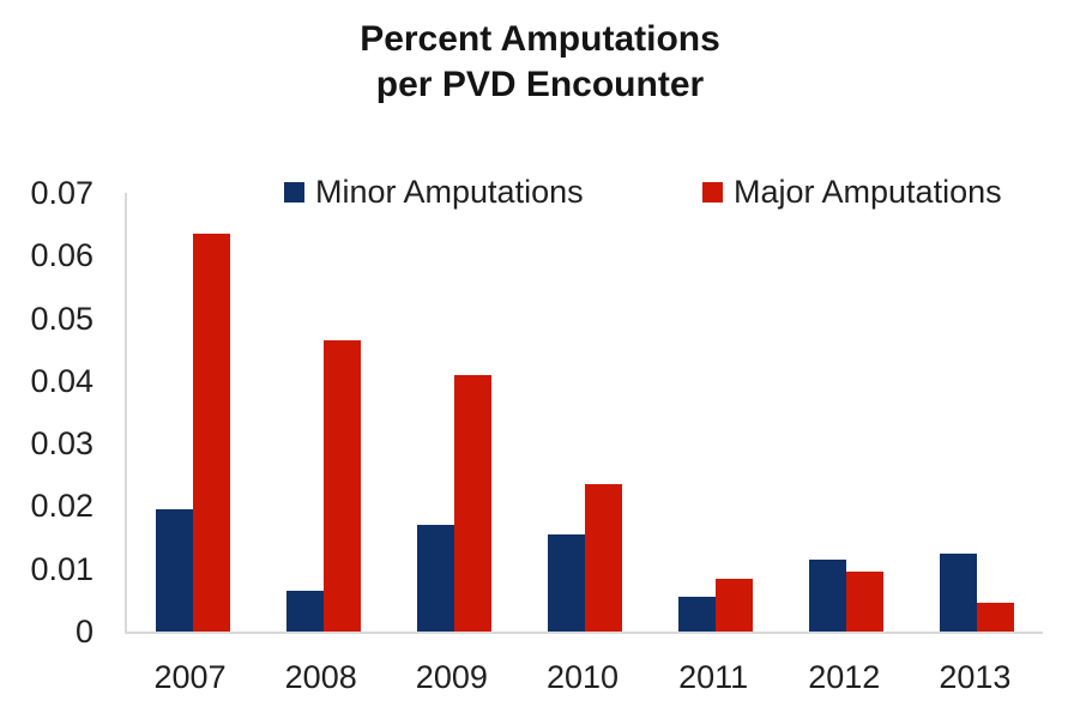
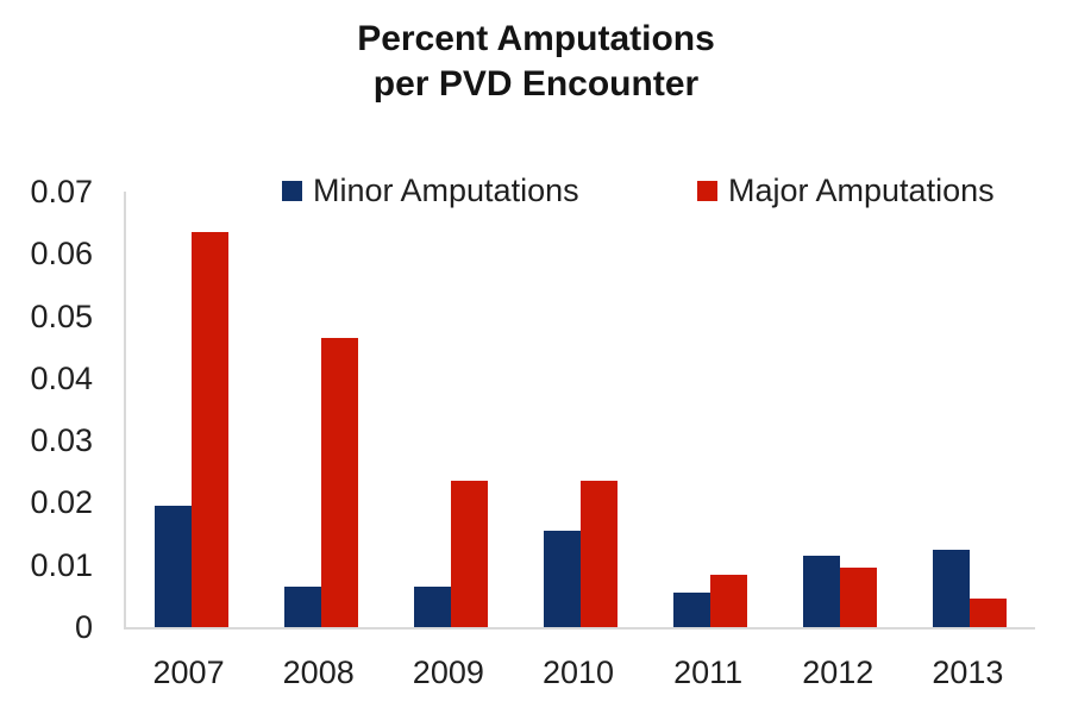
Minor Amputations/2009: 0.017 -> 0.006
Major Amputations/2009: 0.041 -> 0.024
